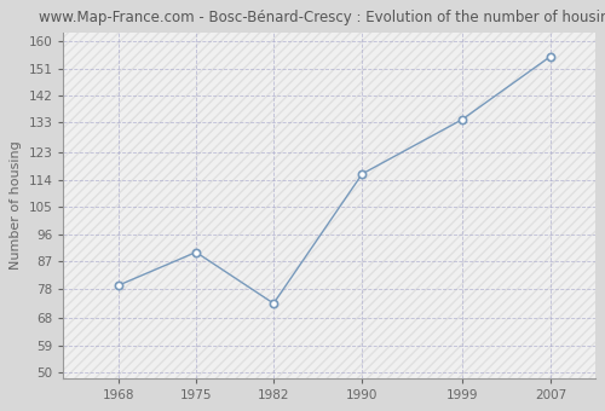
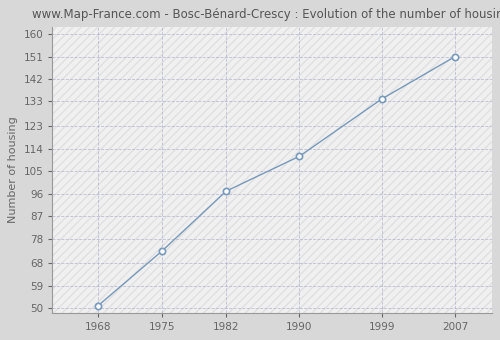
1968: 79 -> 51
1975: 90 -> 73
1982: 73 -> 97
1990: 116 -> 111
2007: 155 -> 151
